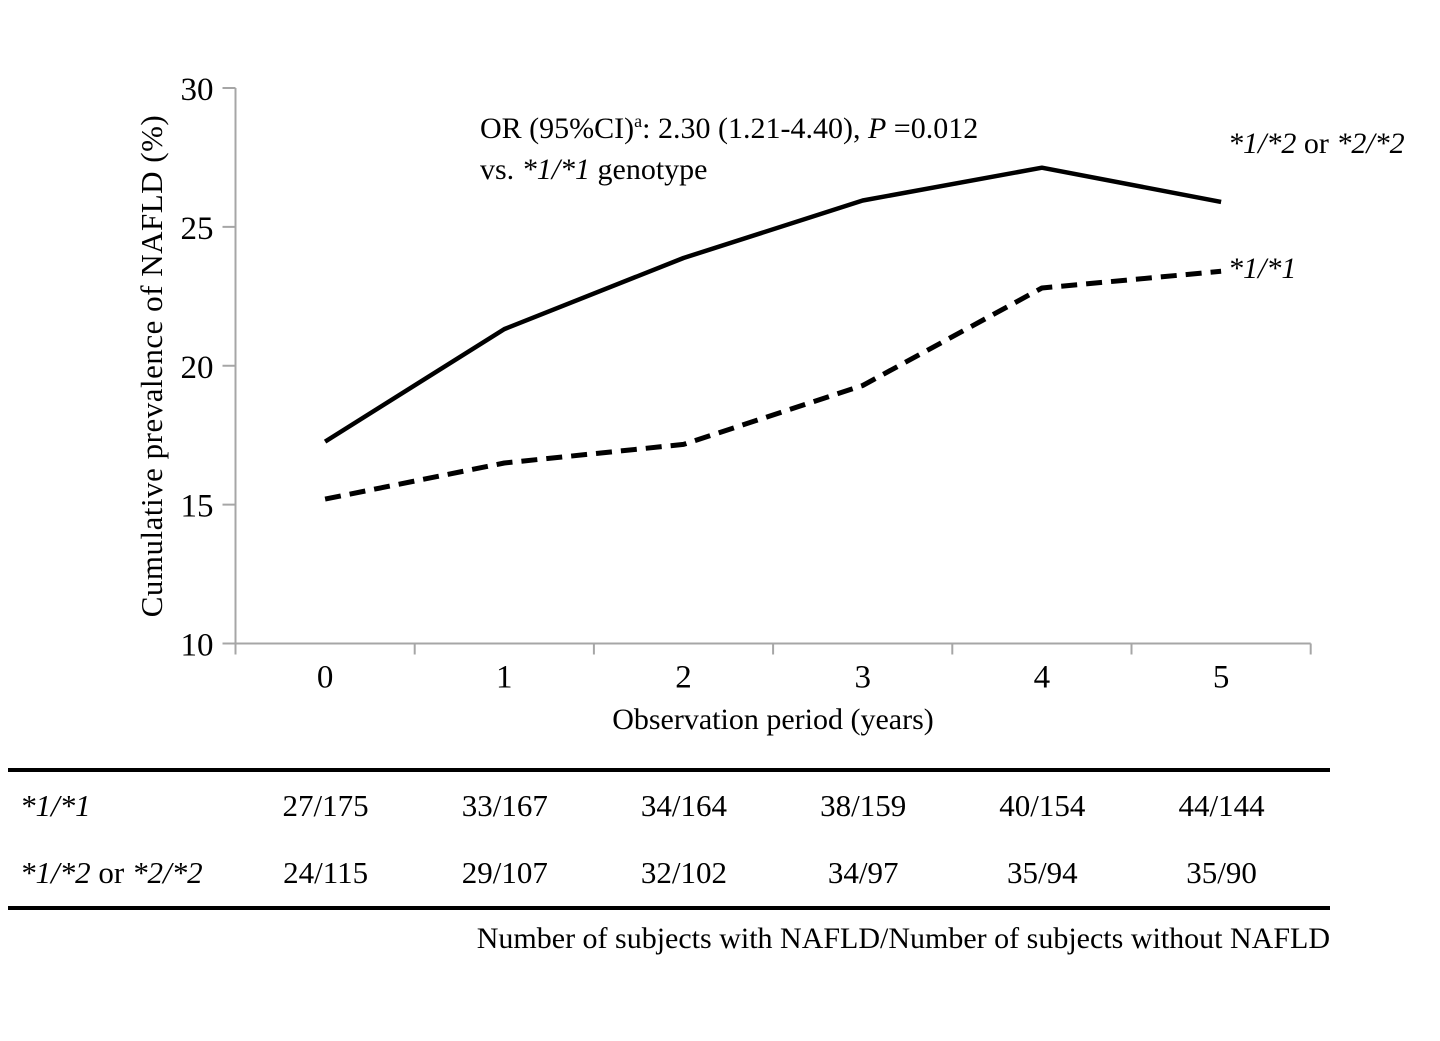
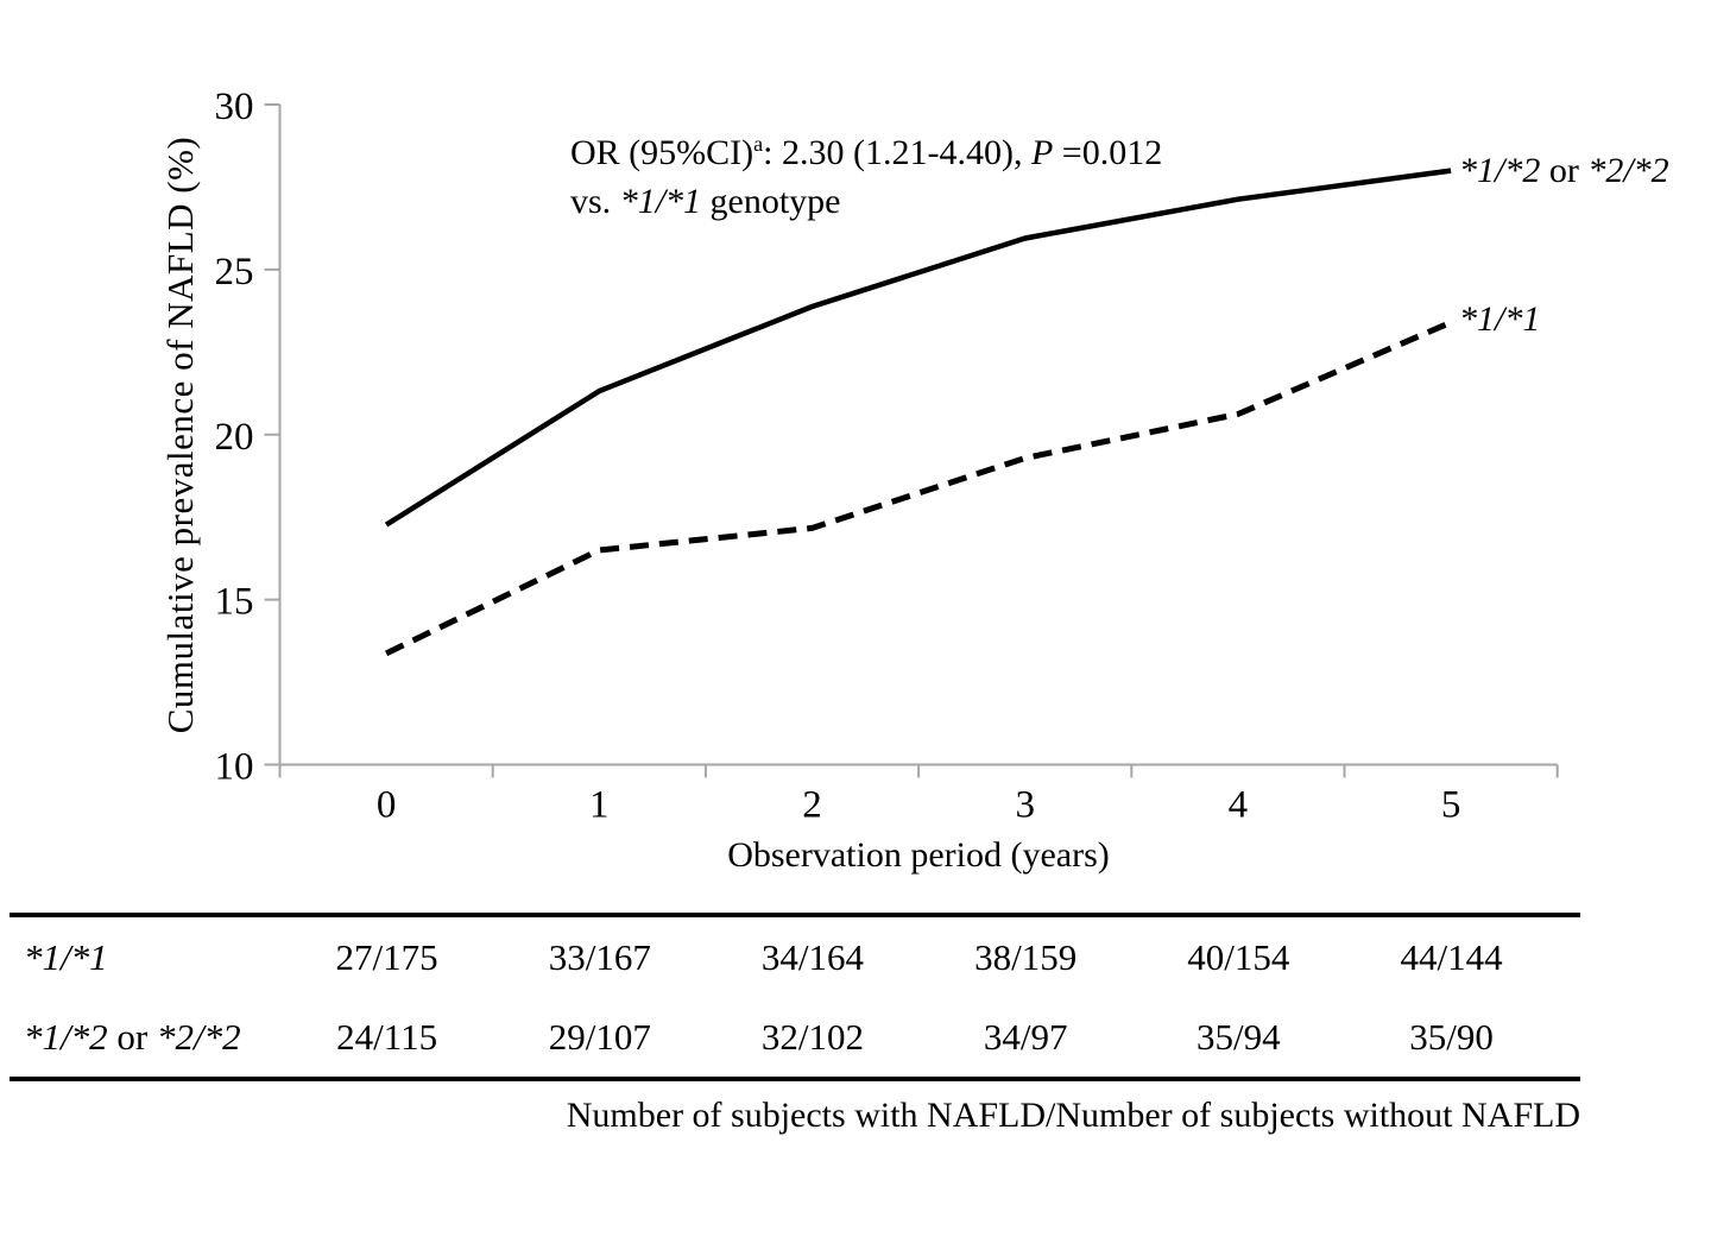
*1/*1/0: 15.2 -> 13.4
*1/*1/4: 22.8 -> 20.6
*1/*2 or *2/*2/5: 25.9 -> 28.0
